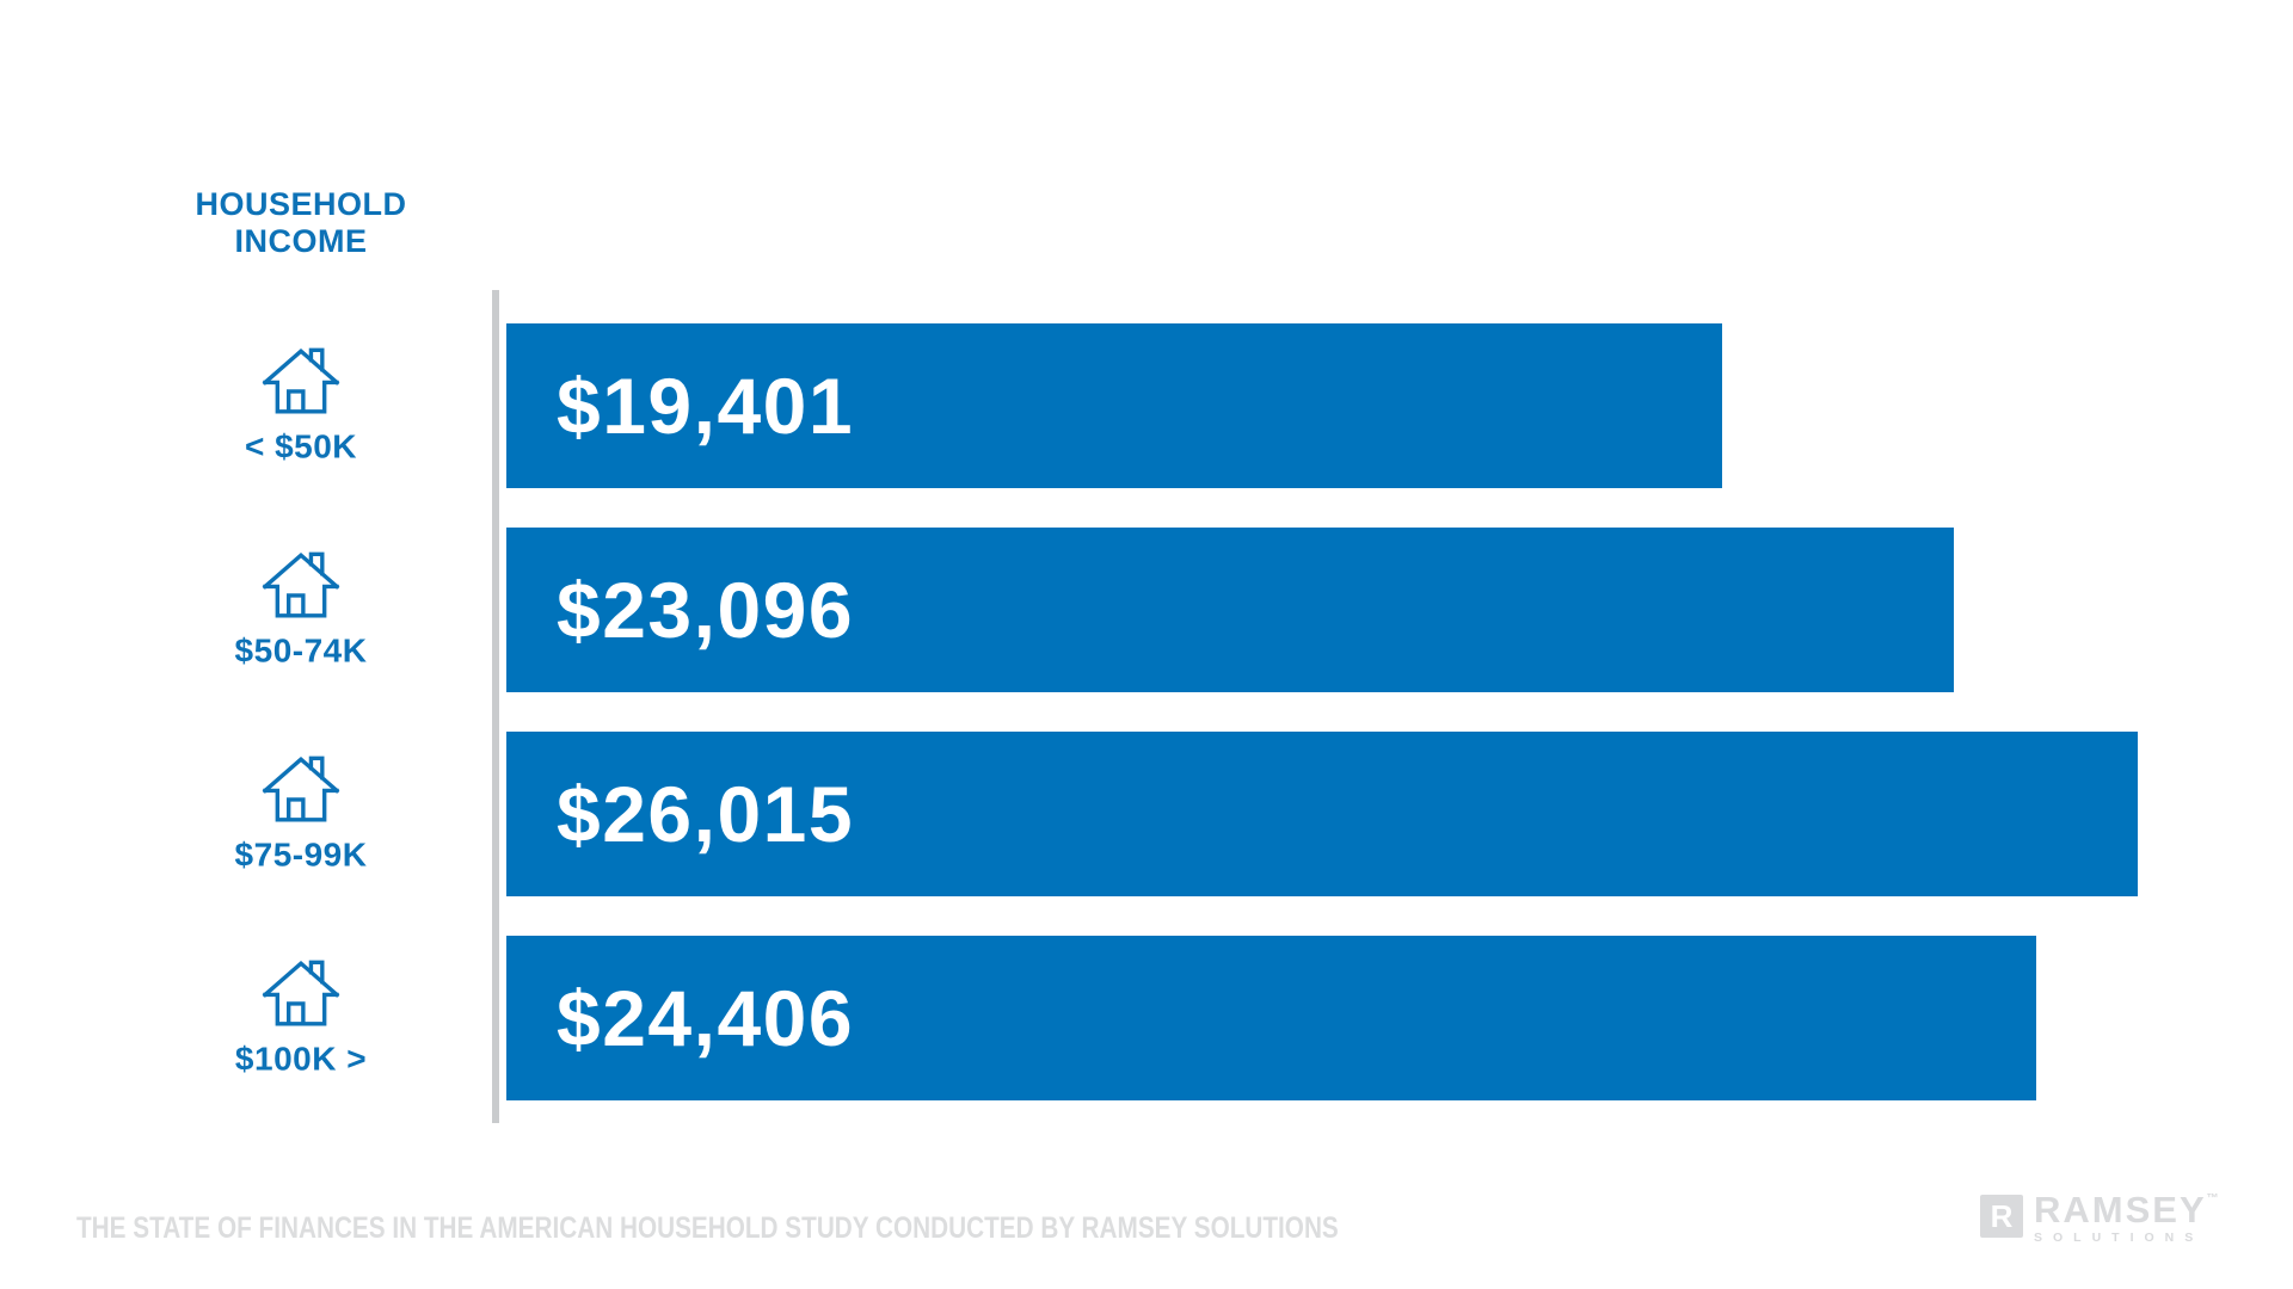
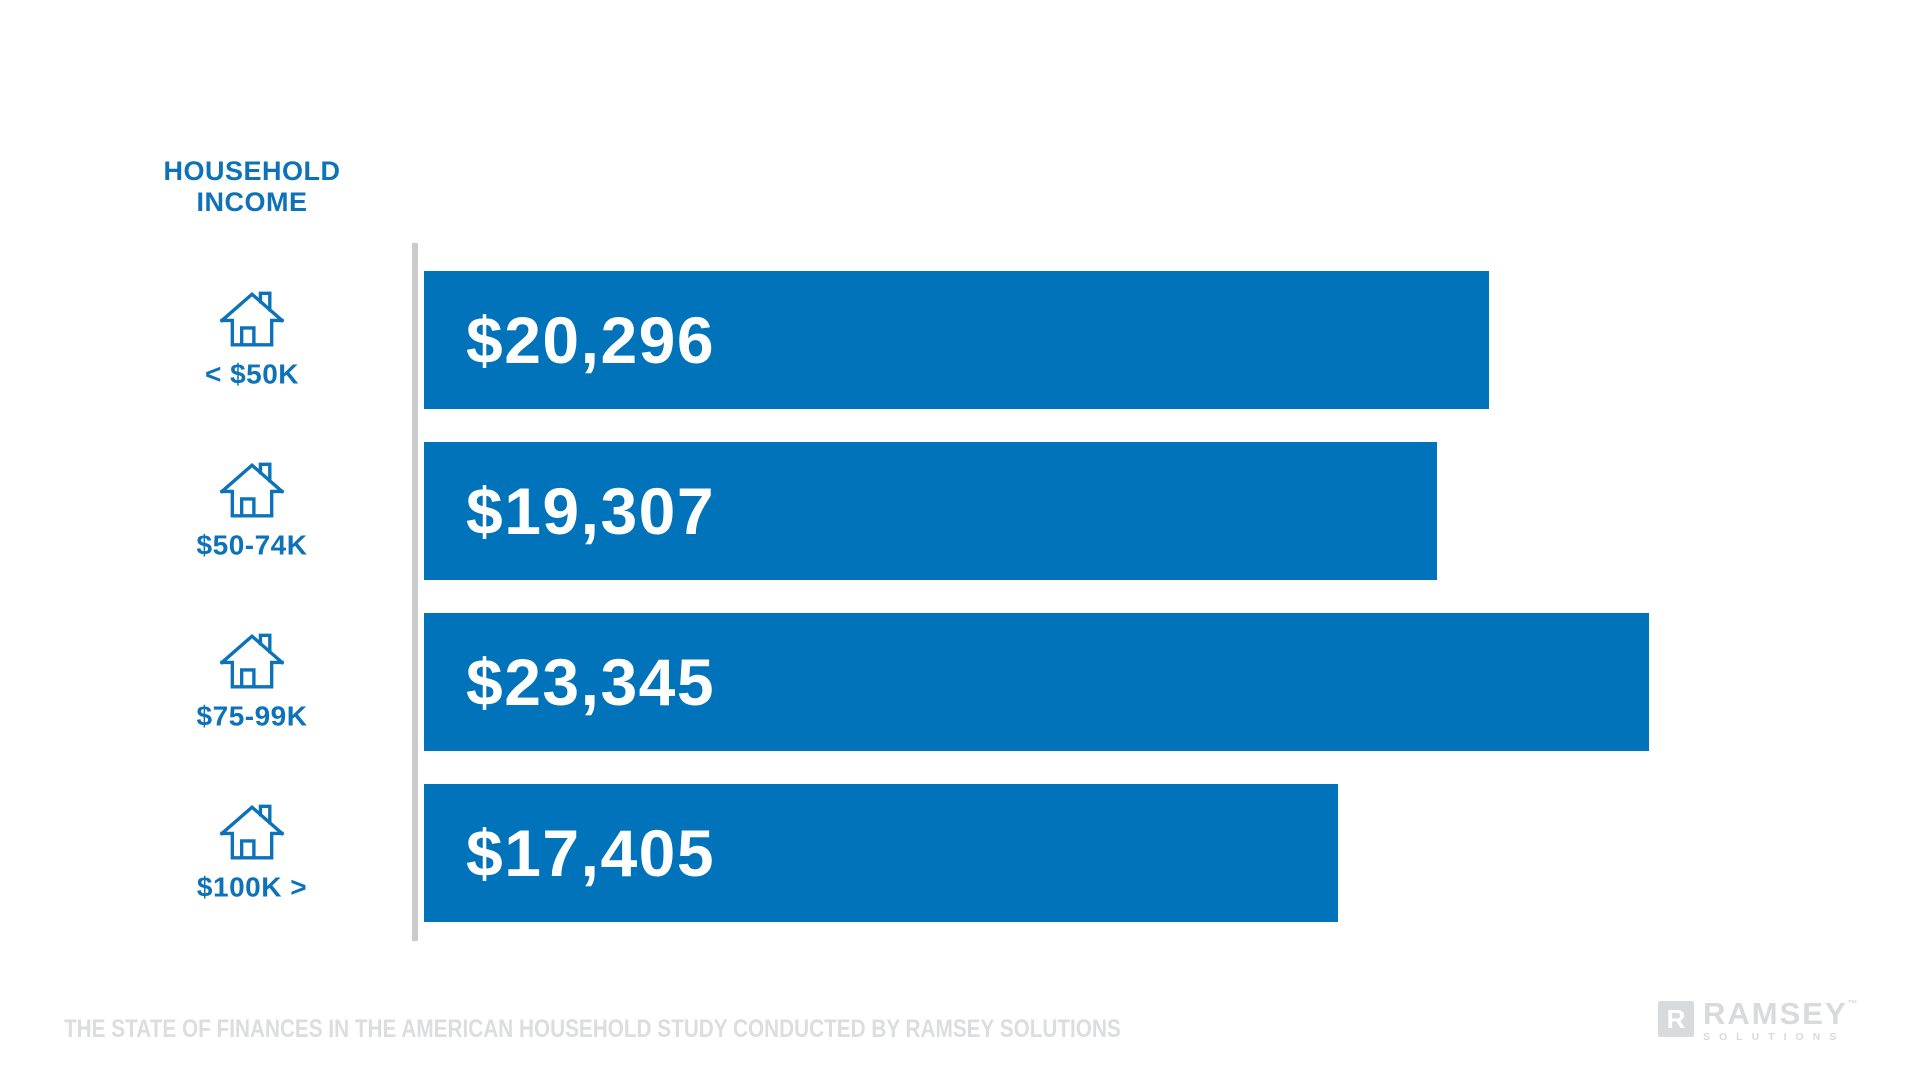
< $50K: $19,401 -> $20,296
$50-74K: $23,096 -> $19,307
$75-99K: $26,015 -> $23,345
$100K >: $24,406 -> $17,405
